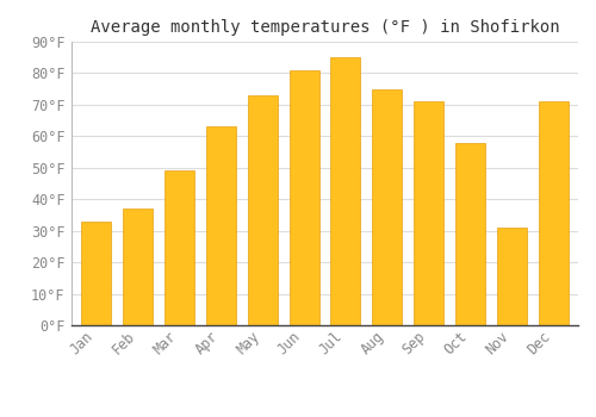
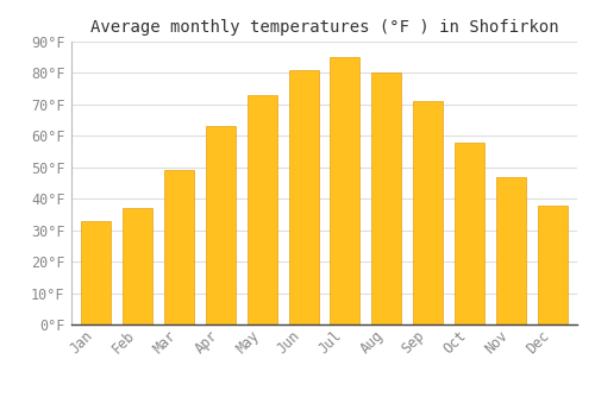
Aug: 75°F -> 80°F
Nov: 31°F -> 47°F
Dec: 71°F -> 38°F
